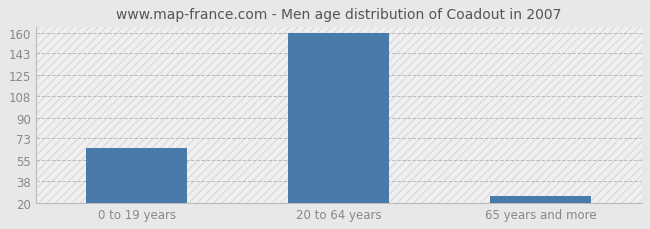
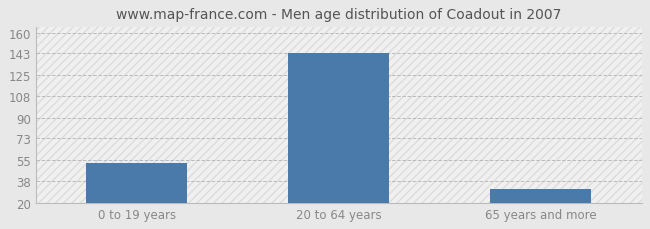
0 to 19 years: 65 -> 53
20 to 64 years: 160 -> 143
65 years and more: 26 -> 31
